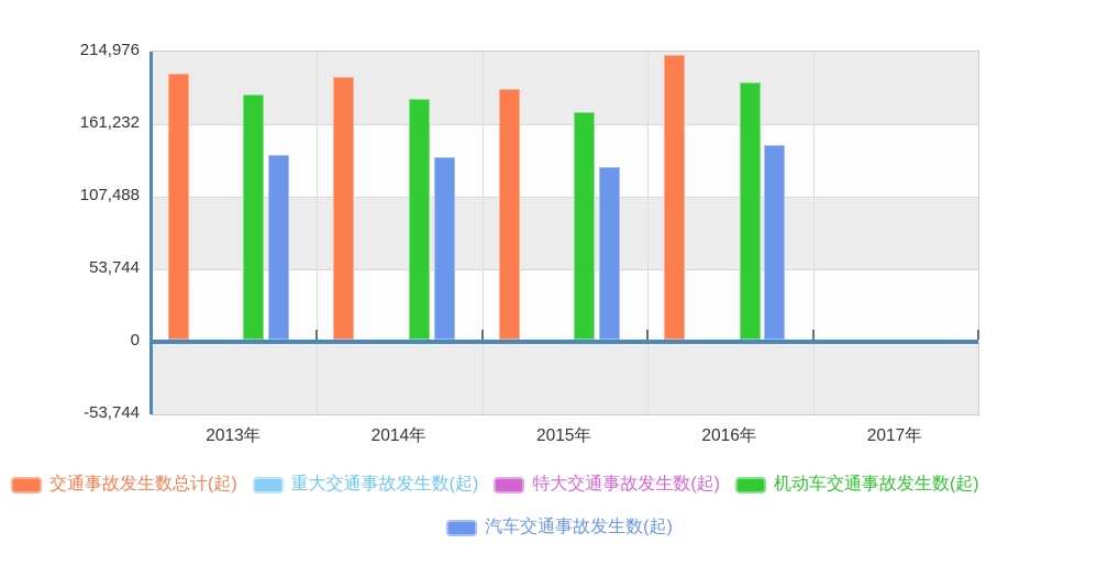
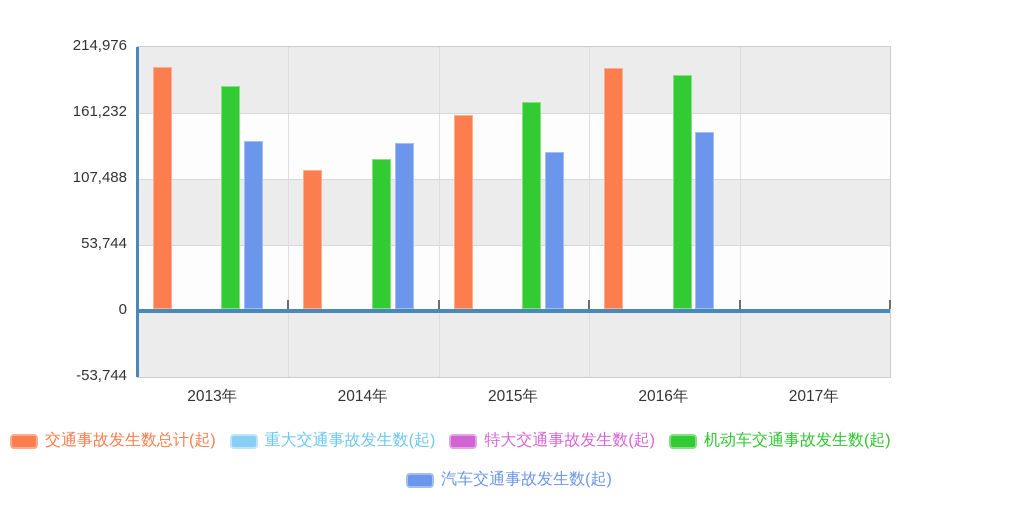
交通事故发生数总计(起)/2014年: 195000 -> 113000
机动车交通事故发生数(起)/2014年: 179000 -> 122000
交通事故发生数总计(起)/2015年: 186000 -> 158000
交通事故发生数总计(起)/2016年: 211000 -> 196000
